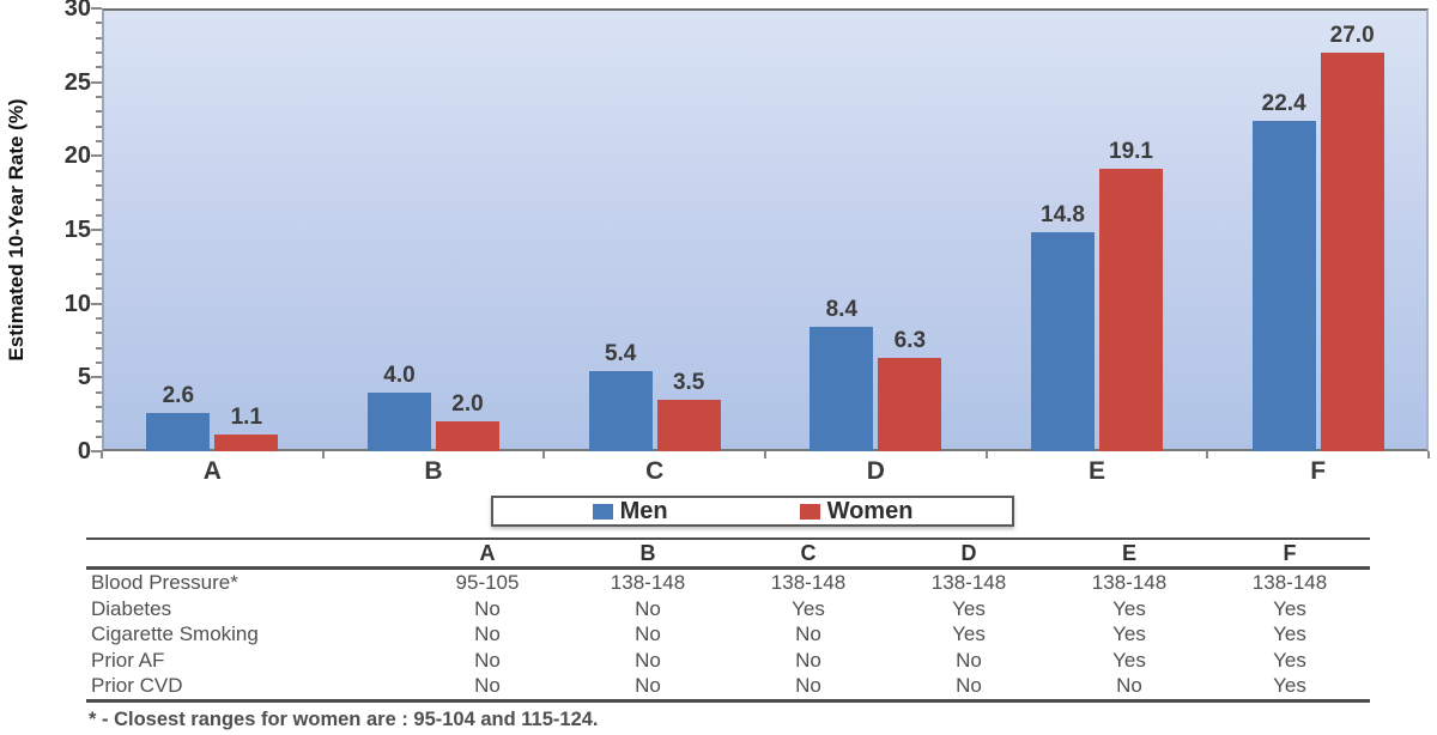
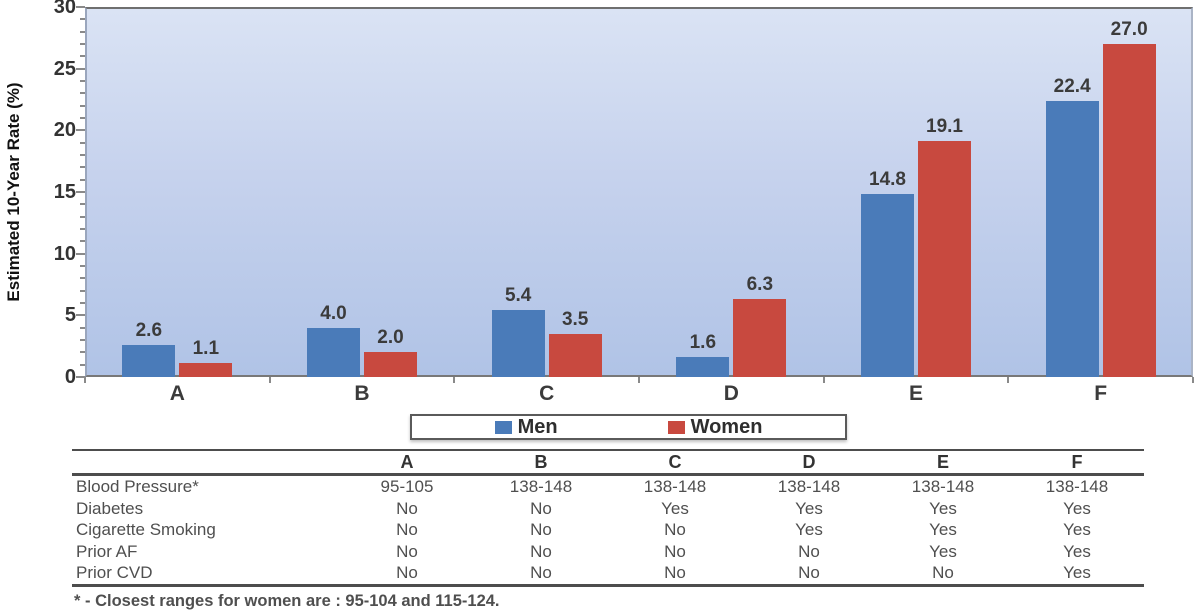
Men/D: 8.4 -> 1.6
